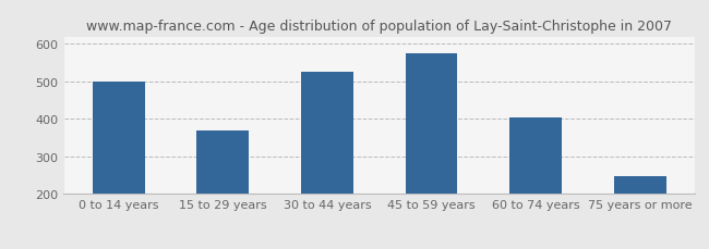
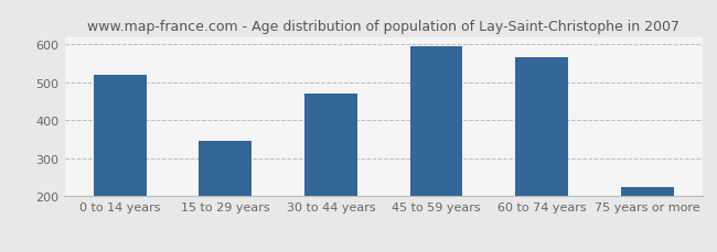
0 to 14 years: 500 -> 520
15 to 29 years: 370 -> 345
30 to 44 years: 527 -> 470
45 to 59 years: 575 -> 595
60 to 74 years: 403 -> 565
75 years or more: 248 -> 225
